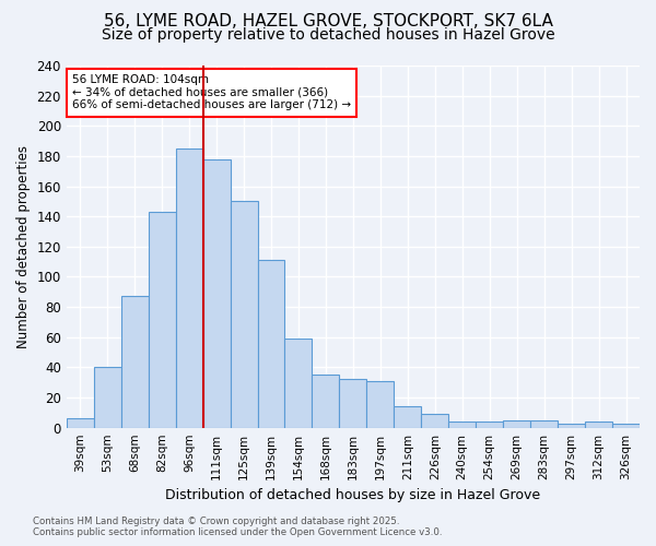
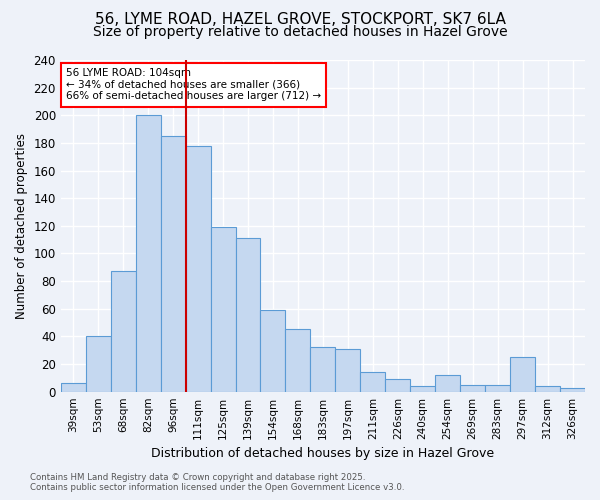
82sqm: 143 -> 200
125sqm: 150 -> 119
168sqm: 35 -> 45
254sqm: 4 -> 12
297sqm: 3 -> 25
